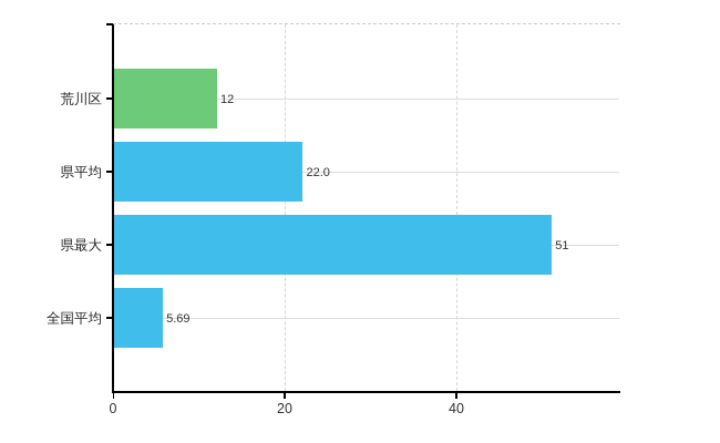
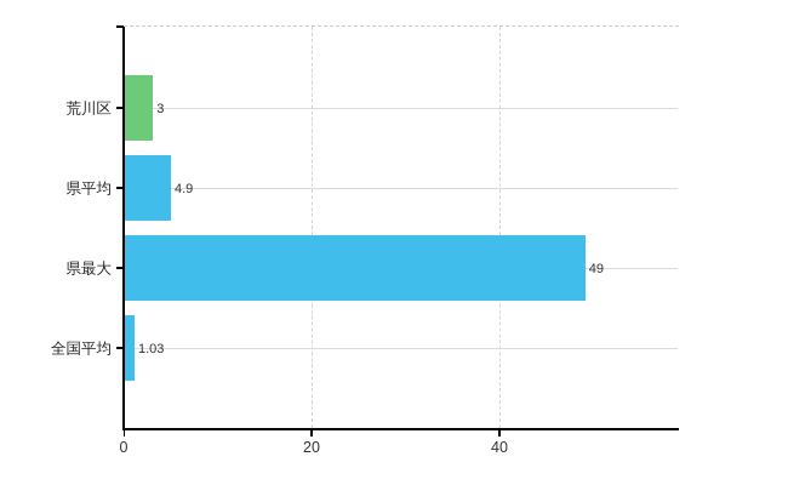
荒川区: 12 -> 3
県平均: 22.0 -> 4.9
県最大: 51 -> 49
全国平均: 5.69 -> 1.03
